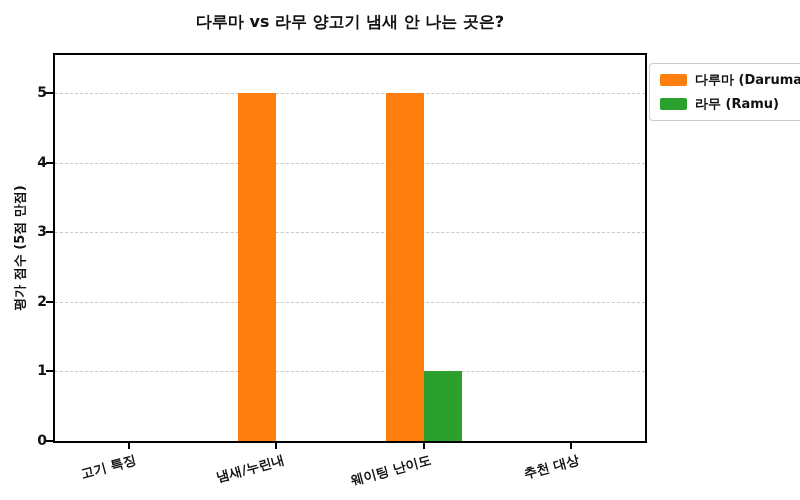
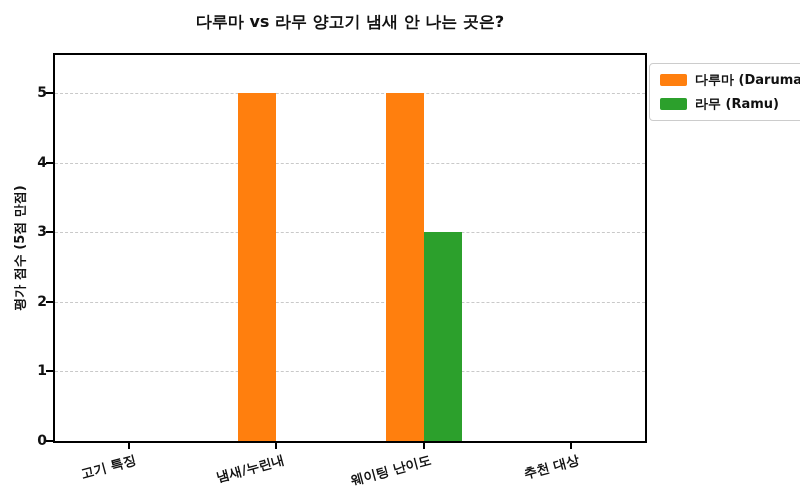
라무 (Ramu)/웨이팅 난이도: 1 -> 3
